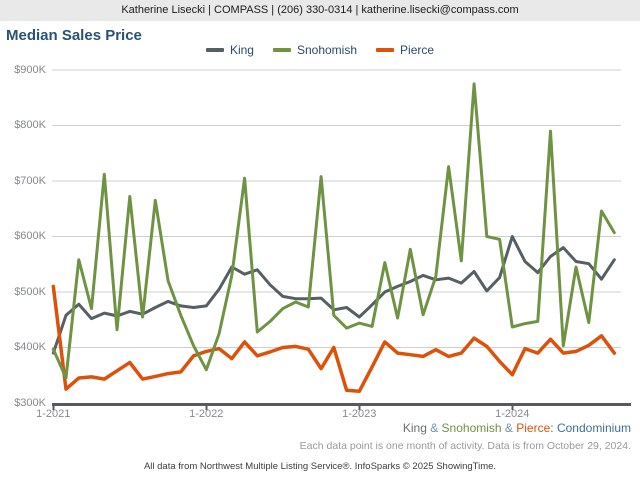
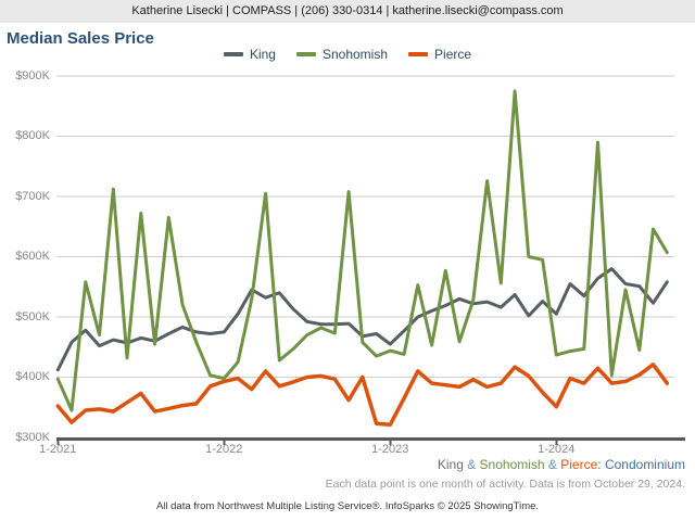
King/1-2021: $390K -> $410K
Pierce/1-2021: $510K -> $350K
Snohomish/1-2022: $360K -> $400K
King/1-2024: $600K -> $500K
